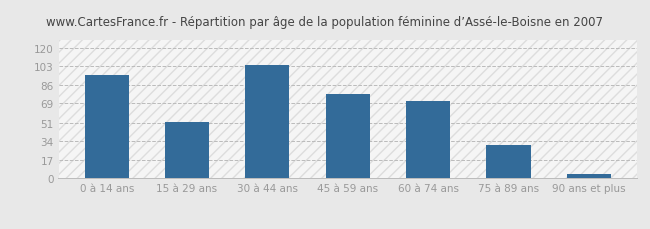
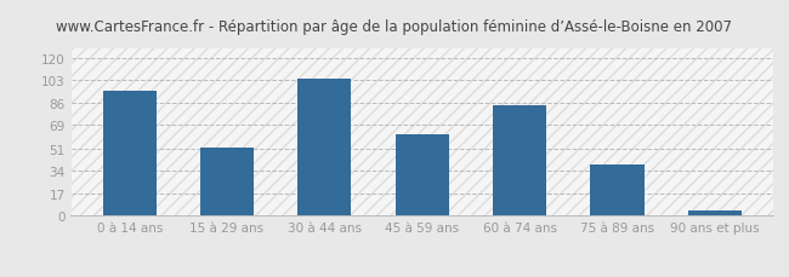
45 à 59 ans: 78 -> 62
60 à 74 ans: 71 -> 84
75 à 89 ans: 31 -> 39
